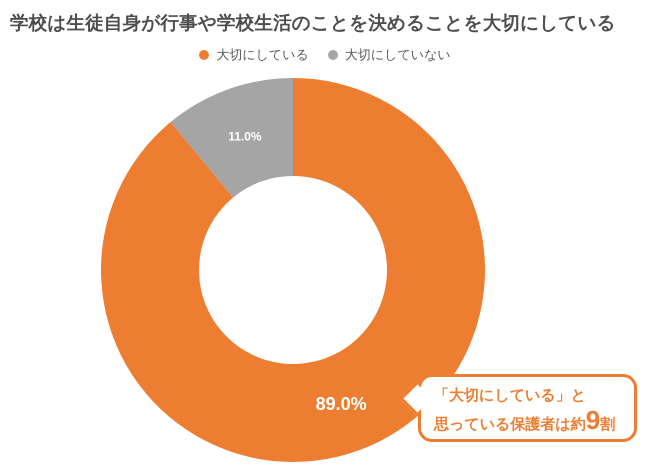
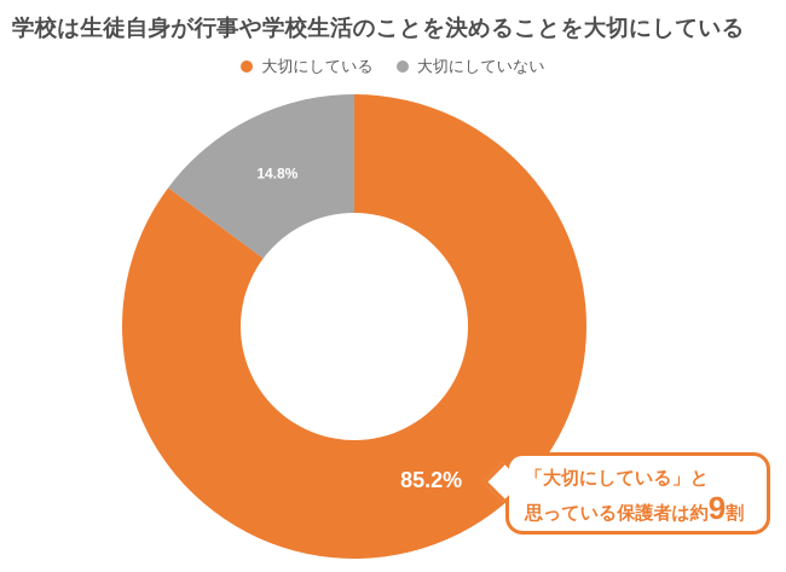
大切にしている: 89.0% -> 85.2%
大切にしていない: 11.0% -> 14.8%
